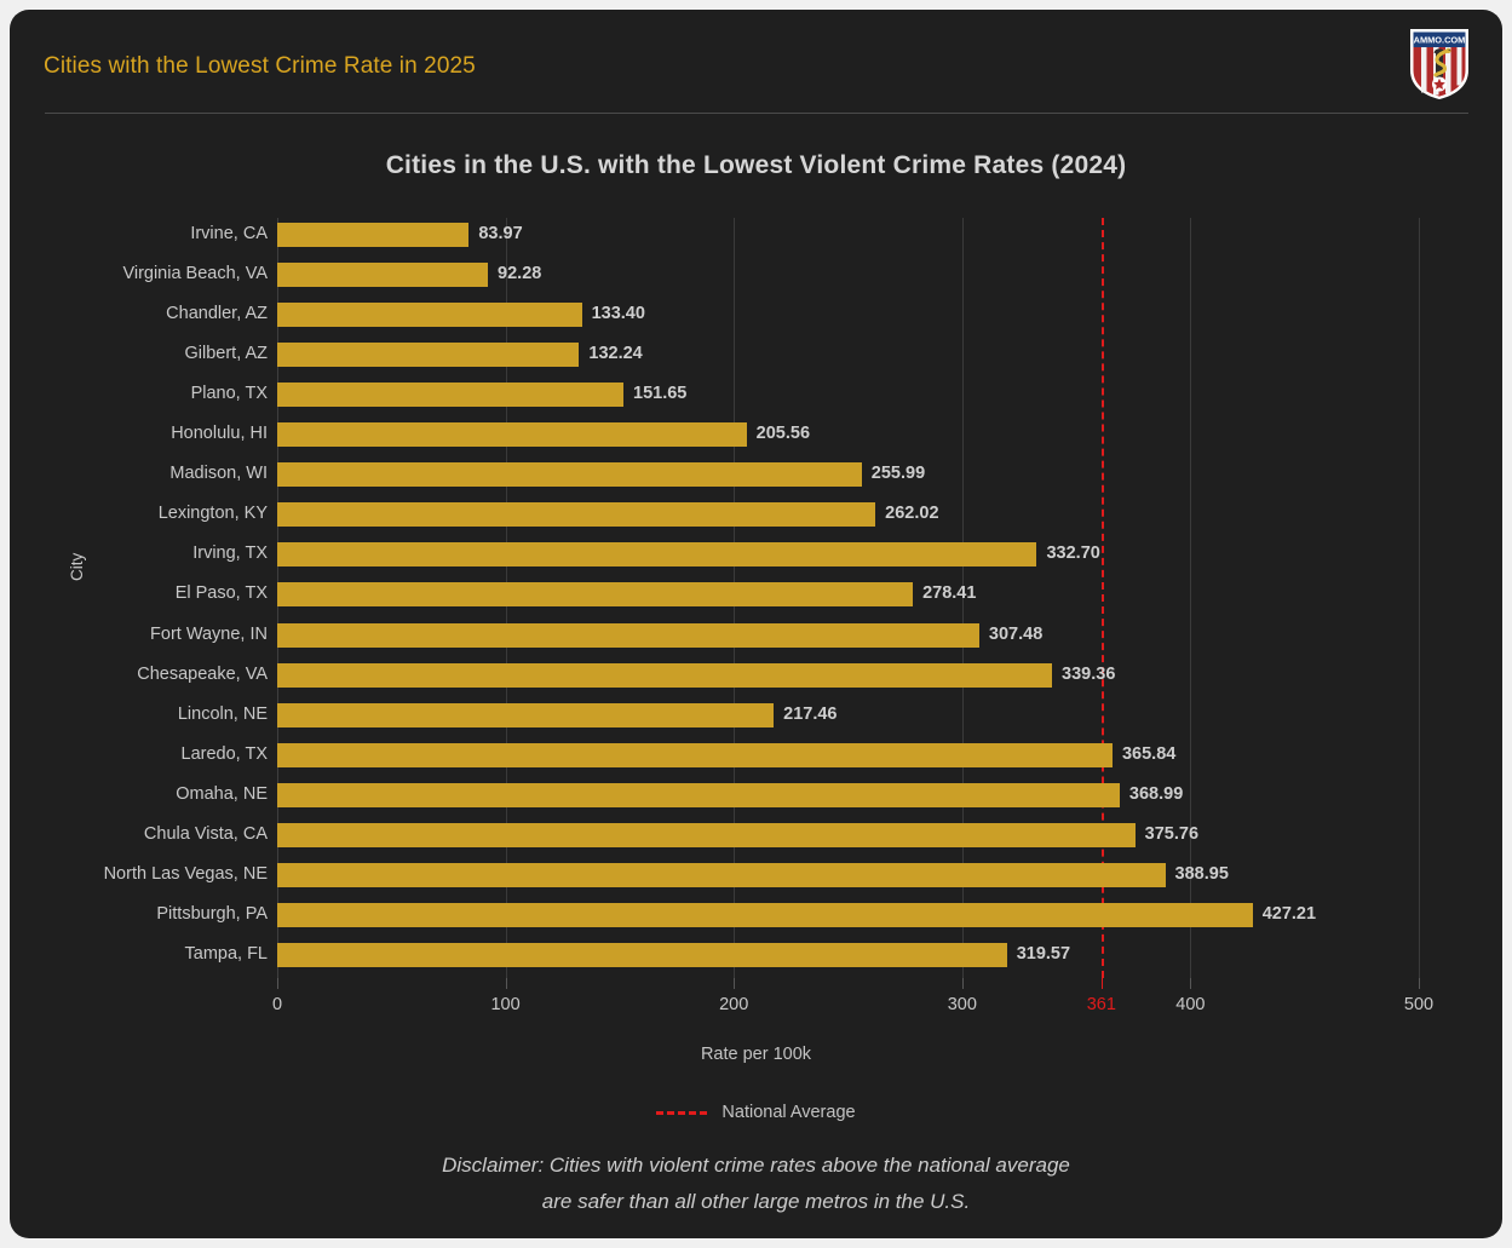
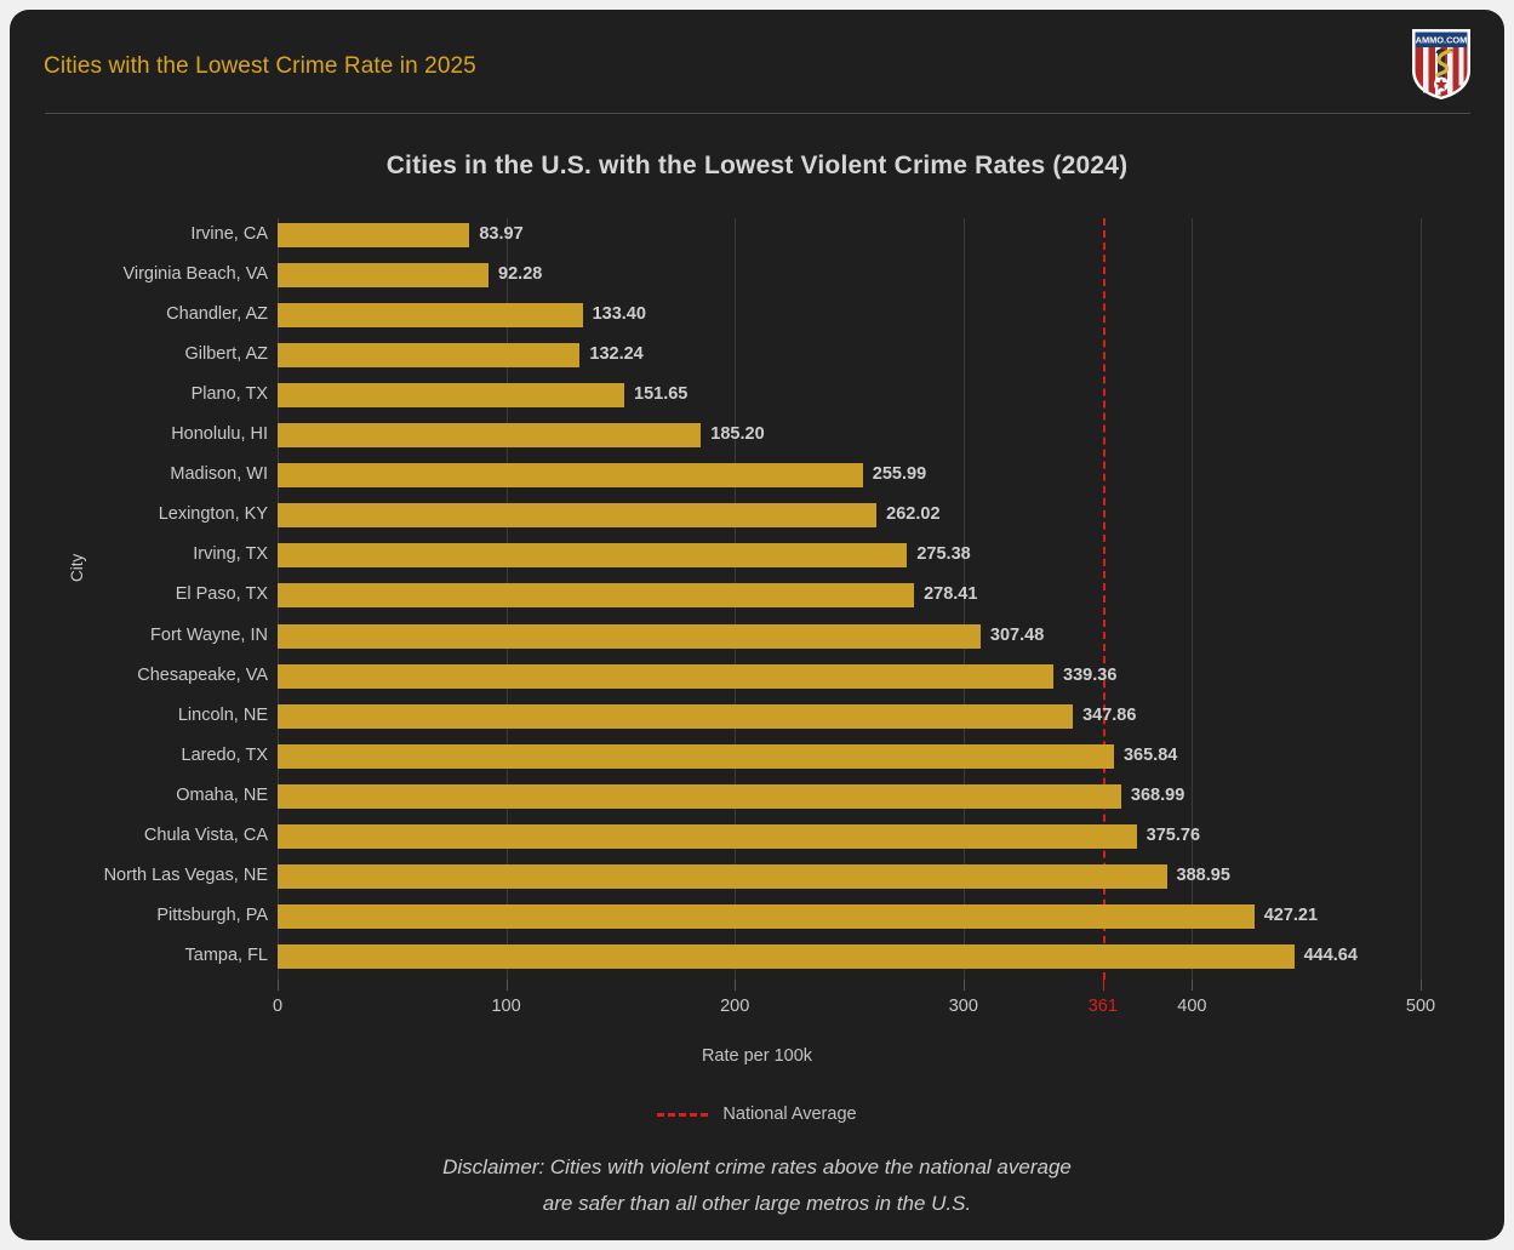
Honolulu, HI: 205.56 -> 185.20
Irving, TX: 332.70 -> 275.38
Lincoln, NE: 217.46 -> 347.86
Tampa, FL: 319.57 -> 444.64
